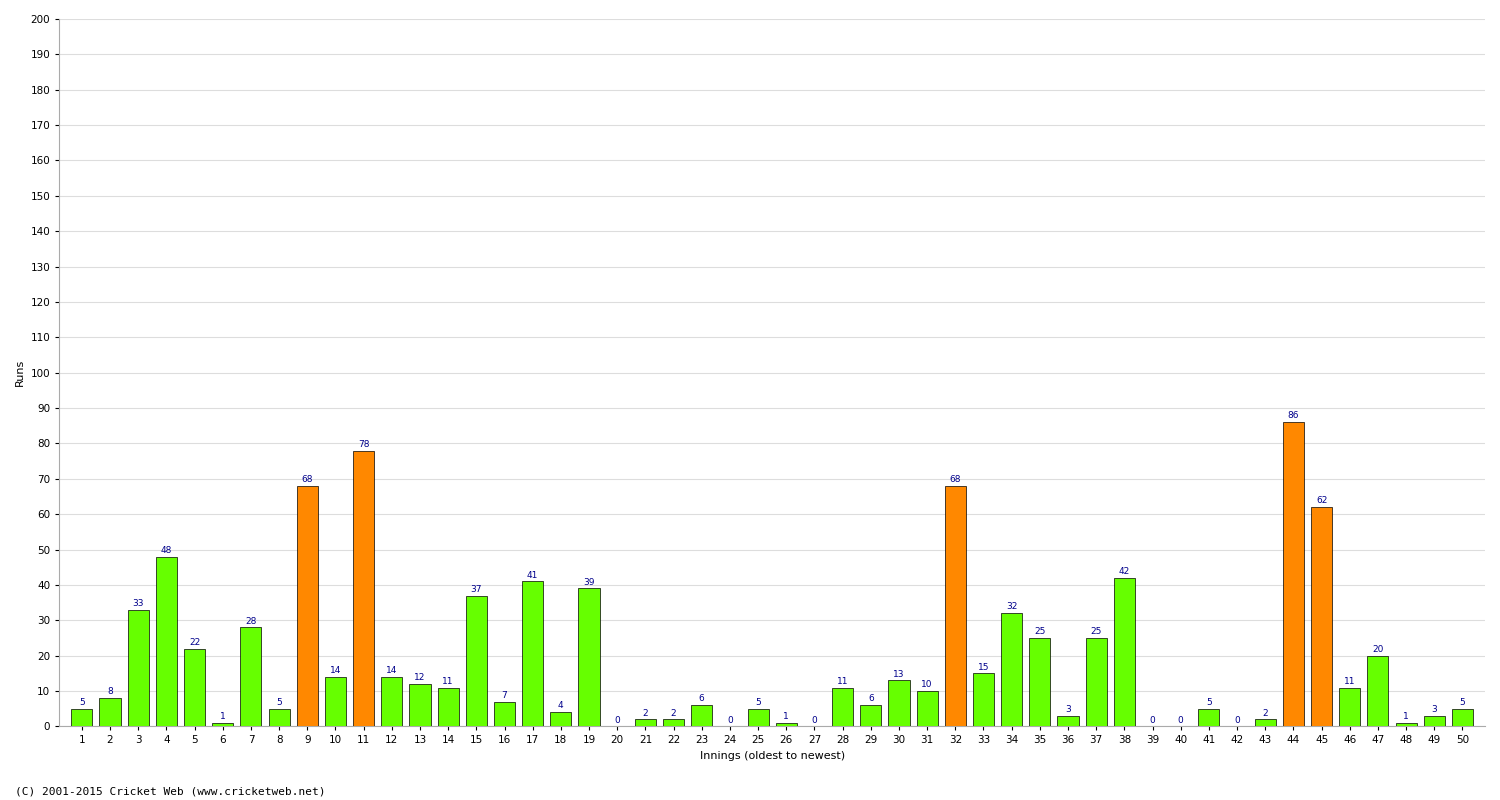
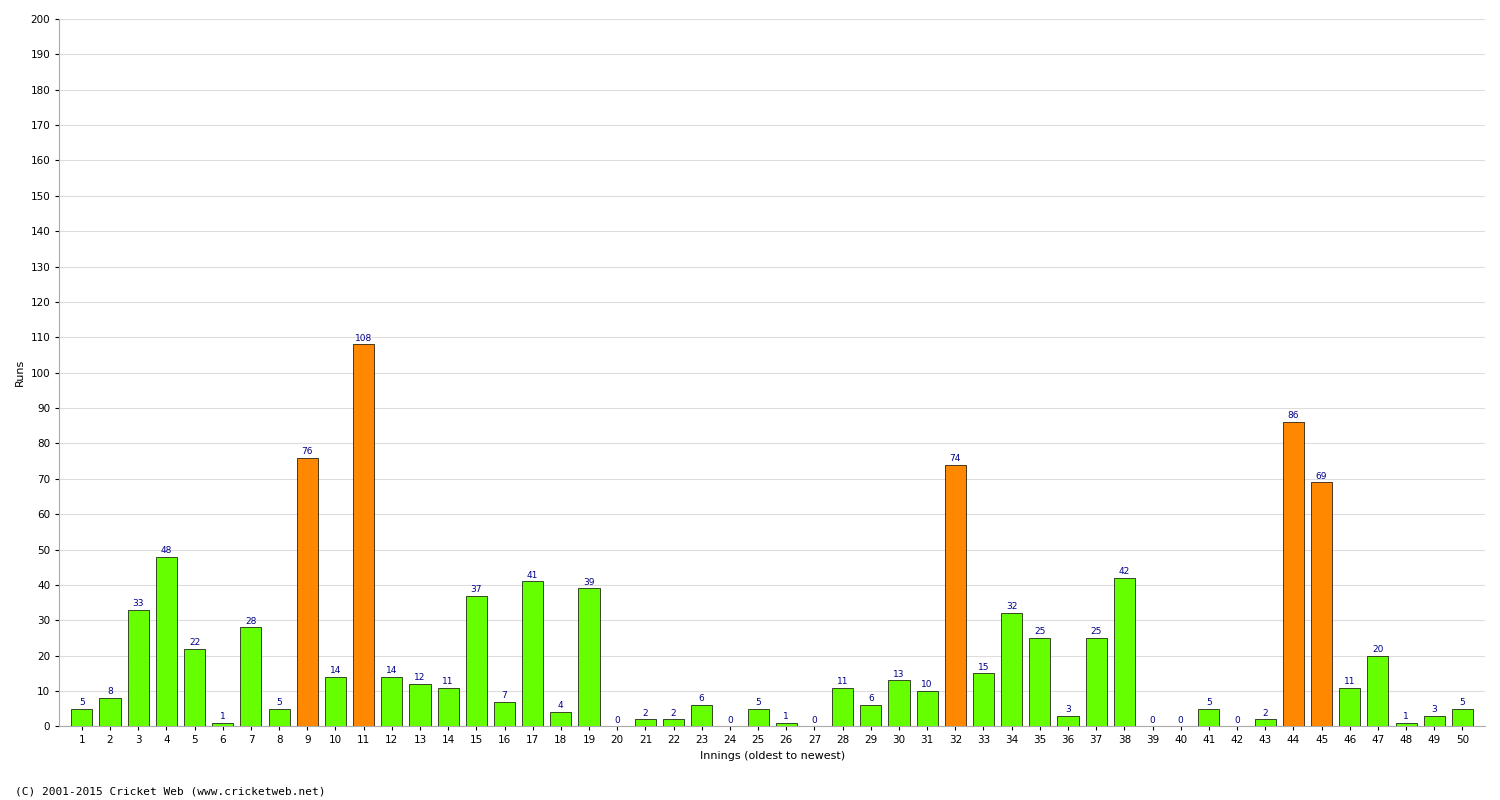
9: 68 -> 76
11: 78 -> 108
32: 68 -> 74
45: 62 -> 69
